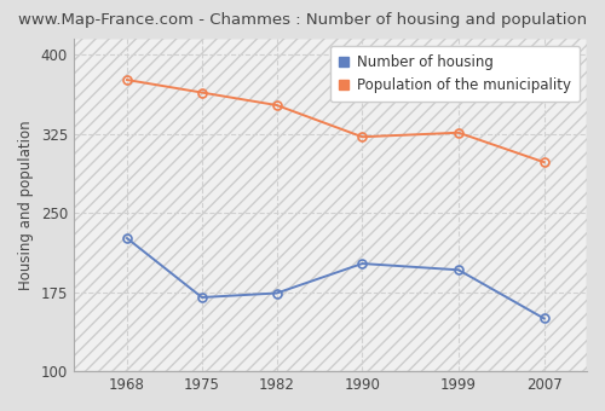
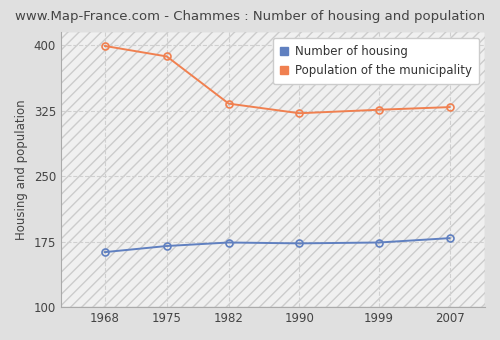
Number of housing/1968: 226 -> 163
Population of the municipality/1968: 376 -> 399
Population of the municipality/1975: 364 -> 387
Population of the municipality/1982: 352 -> 333
Number of housing/1990: 202 -> 173
Number of housing/1999: 196 -> 174
Number of housing/2007: 150 -> 179
Population of the municipality/2007: 298 -> 329
